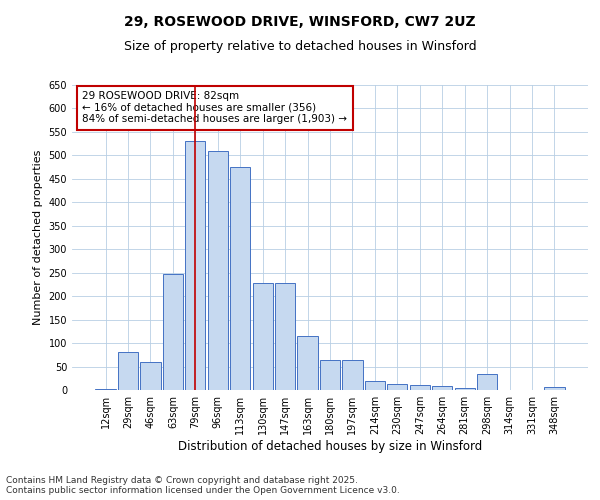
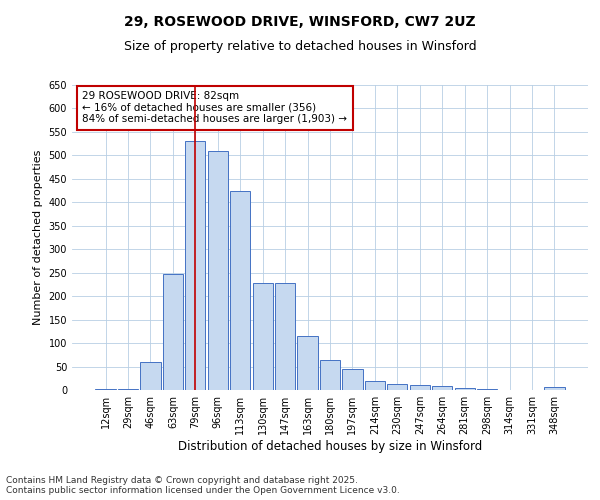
29sqm: 80 -> 3
113sqm: 475 -> 425
197sqm: 65 -> 45
298sqm: 35 -> 3
